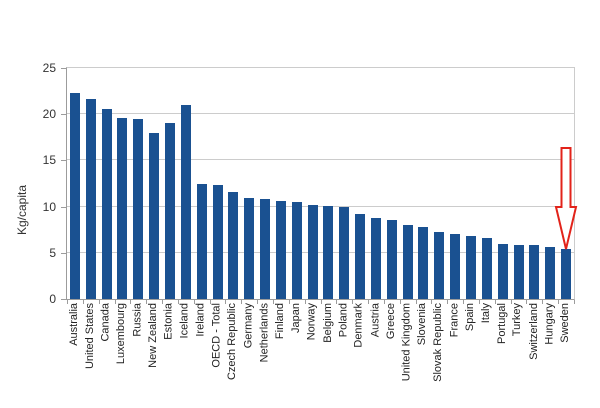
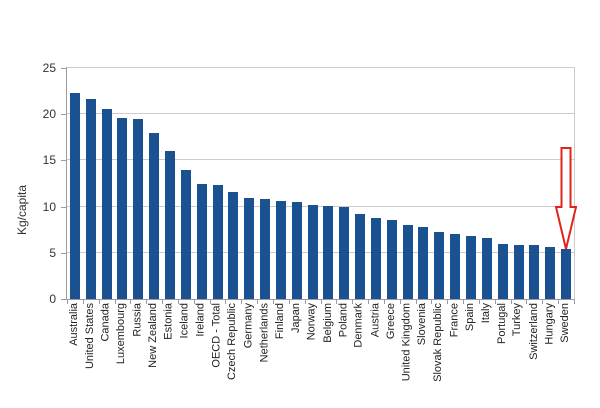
Estonia: 19 -> 16
Iceland: 21 -> 14
